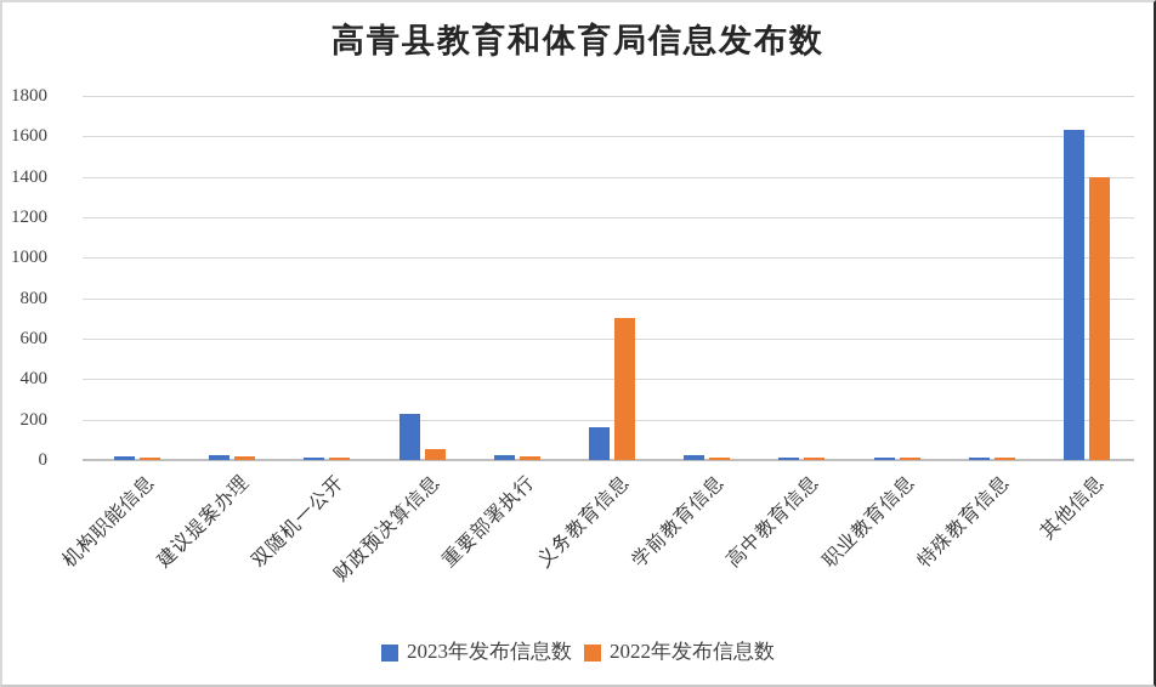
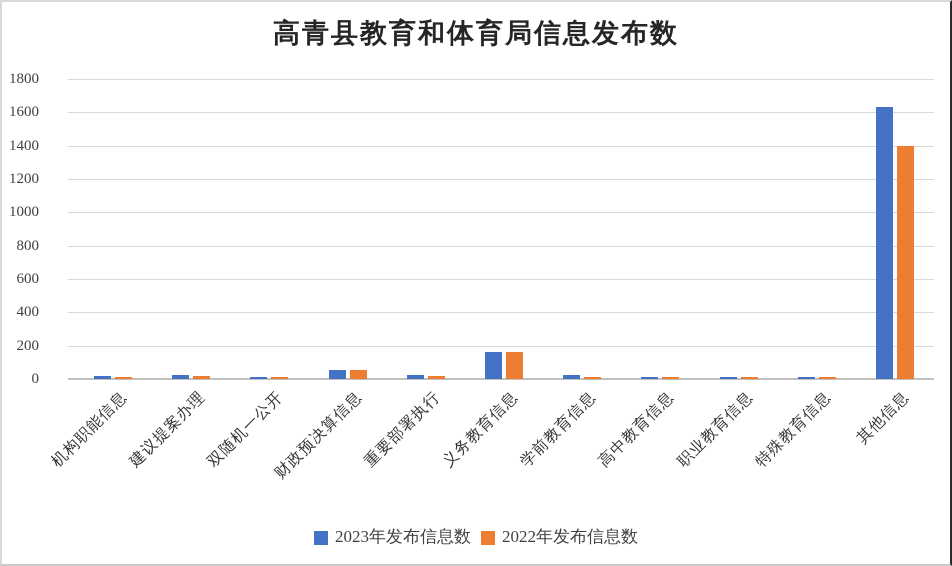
2023年发布信息数/财政预决算信息: 230 -> 60
2022年发布信息数/义务教育信息: 700 -> 160
